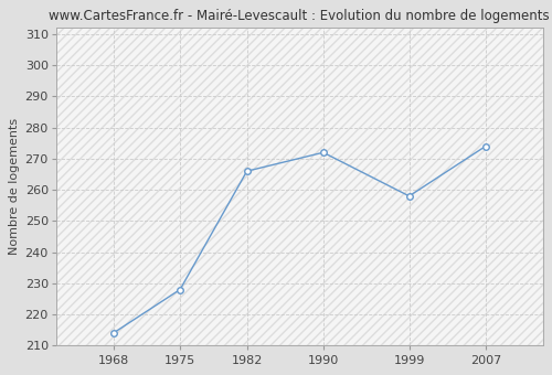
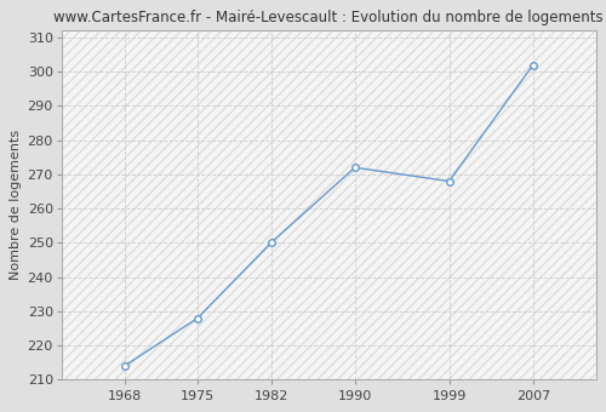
1982: 266 -> 250
1999: 258 -> 268
2007: 274 -> 302
